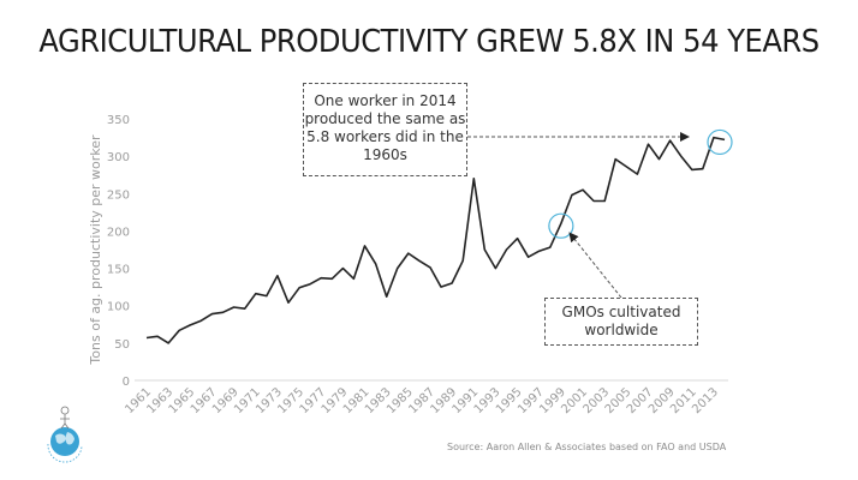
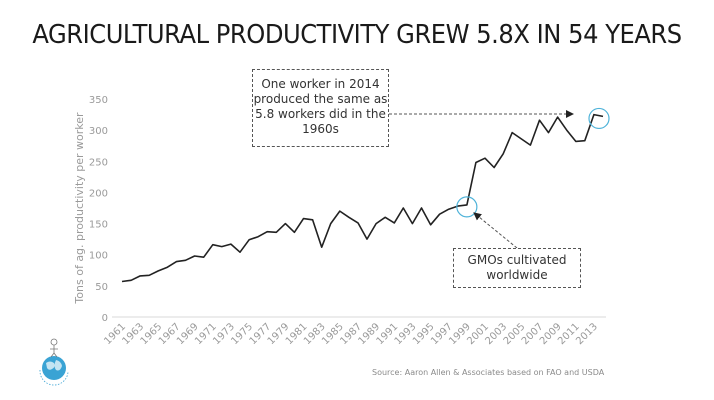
1963: 50 -> 70
1973: 140 -> 120
1981: 180 -> 160
1989: 130 -> 150
1991: 270 -> 150
1995: 190 -> 150
1999: 210 -> 180
2003: 240 -> 260
